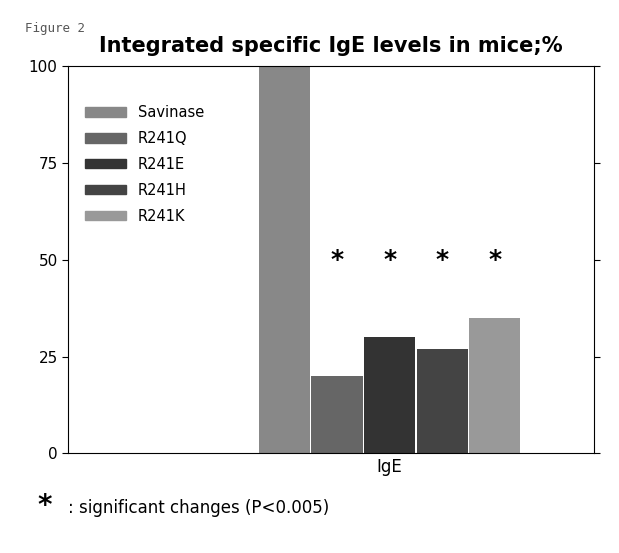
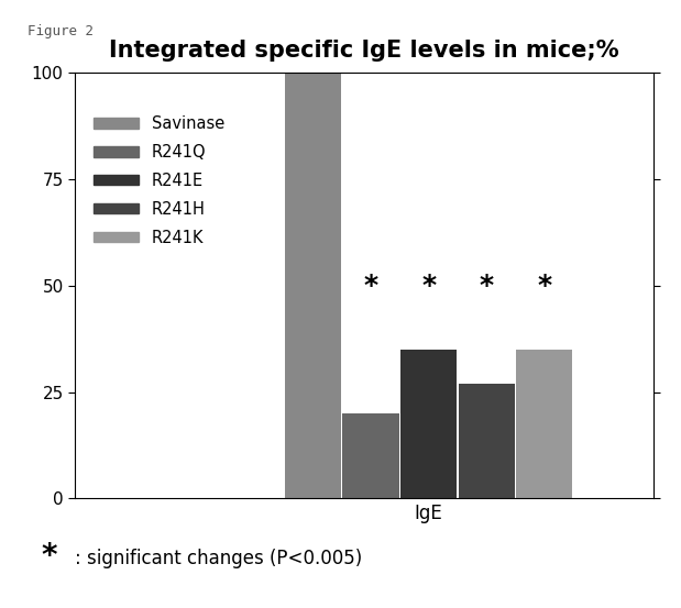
IgE: 30 -> 35
